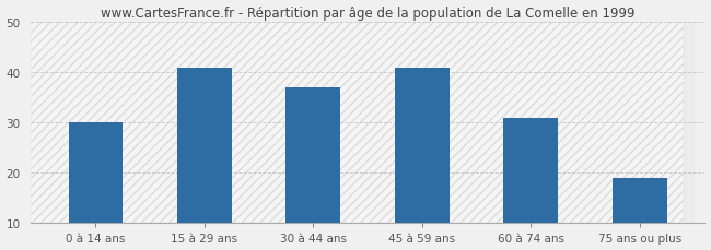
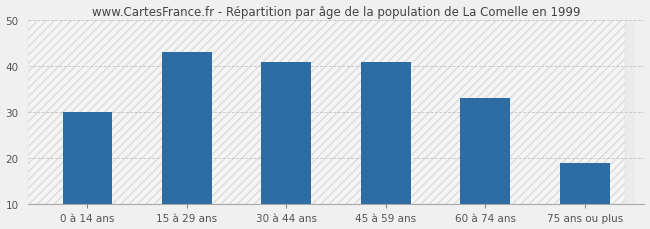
15 à 29 ans: 41 -> 43
30 à 44 ans: 37 -> 41
60 à 74 ans: 31 -> 33
